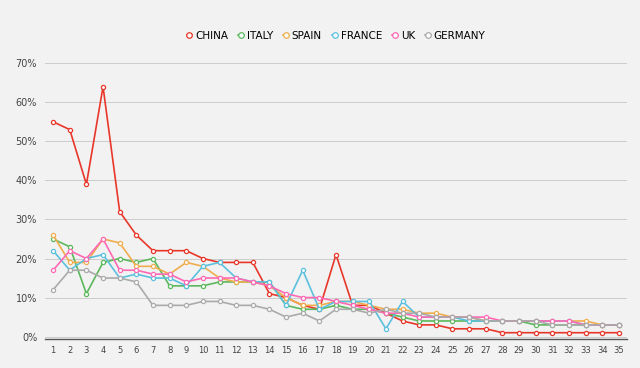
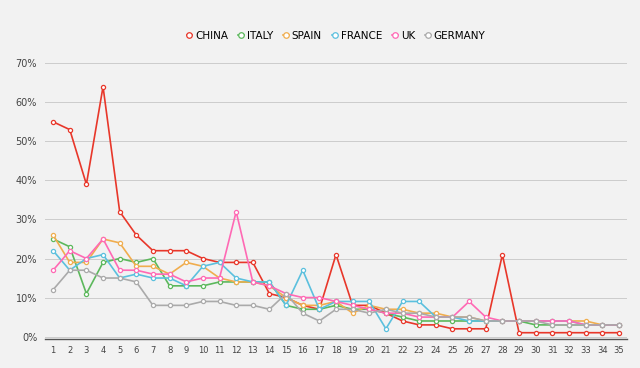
UK/12: 15% -> 32%
GERMANY/15: 5% -> 11%
SPAIN/19: 9% -> 6%
FRANCE/23: 5% -> 9%
UK/26: 5% -> 9%
CHINA/28: 1% -> 21%
